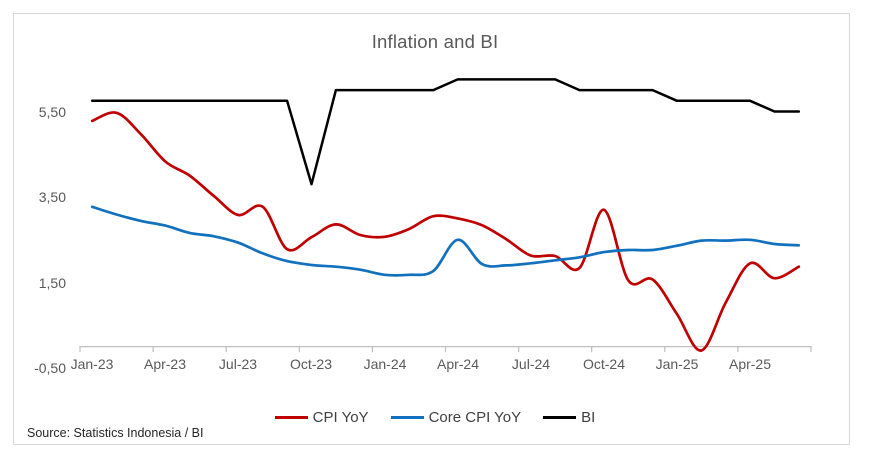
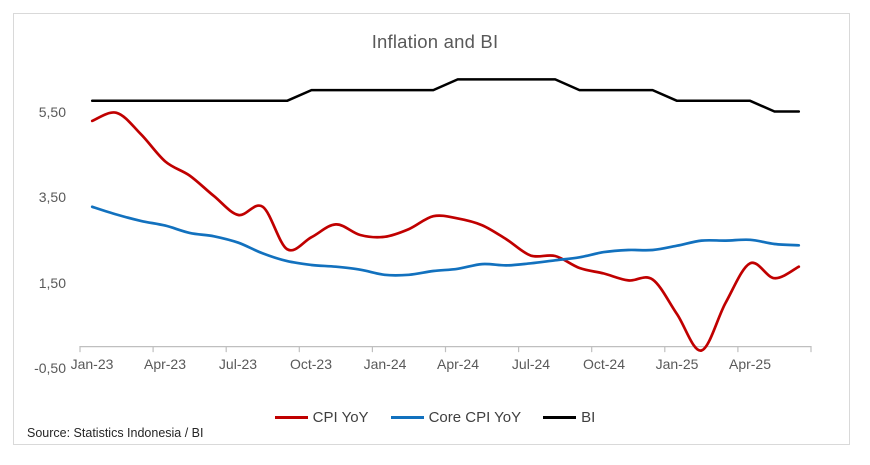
BI/Oct-23: 3,8 -> 6,0
Core CPI YoY/Apr-24: 2,5 -> 1,8
CPI YoY/Oct-24: 3,2 -> 1,7
